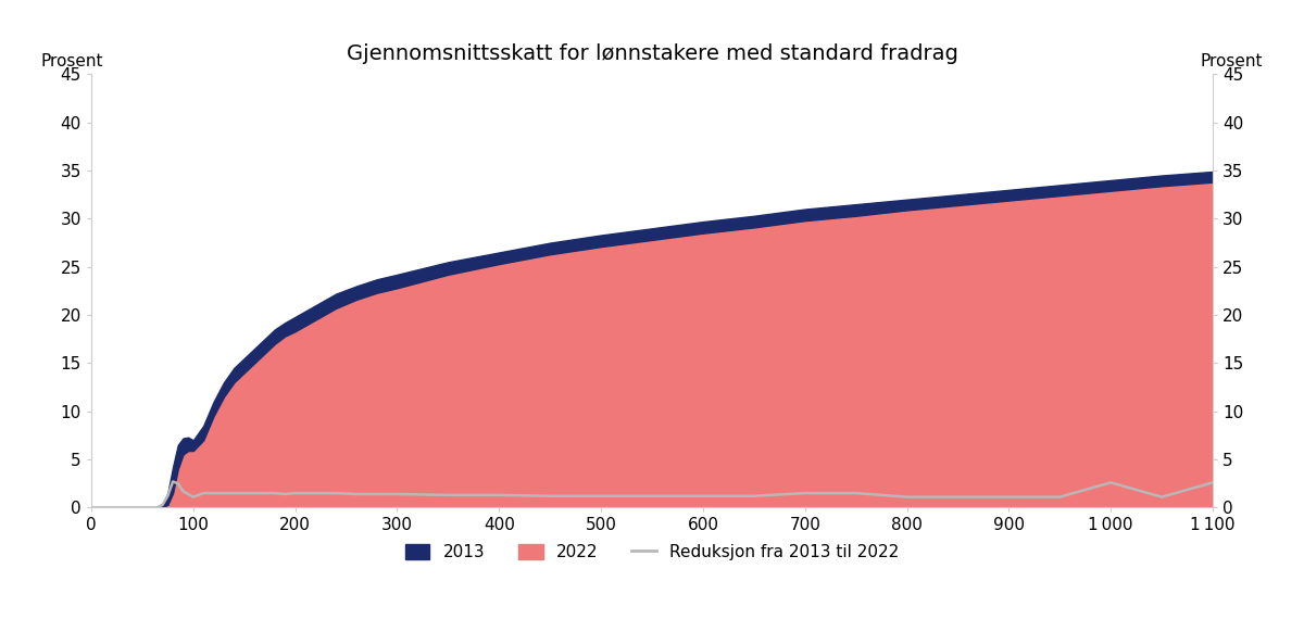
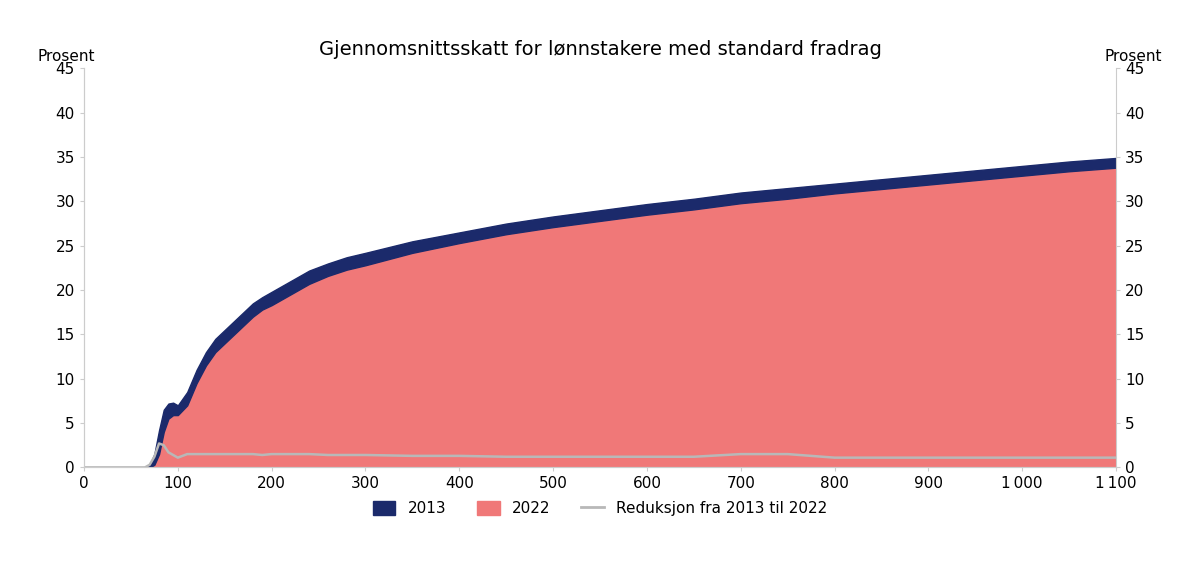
Reduksjon fra 2013 til 2022/1 000: 2.6 -> 1.1
Reduksjon fra 2013 til 2022/1 100: 2.6 -> 1.1
